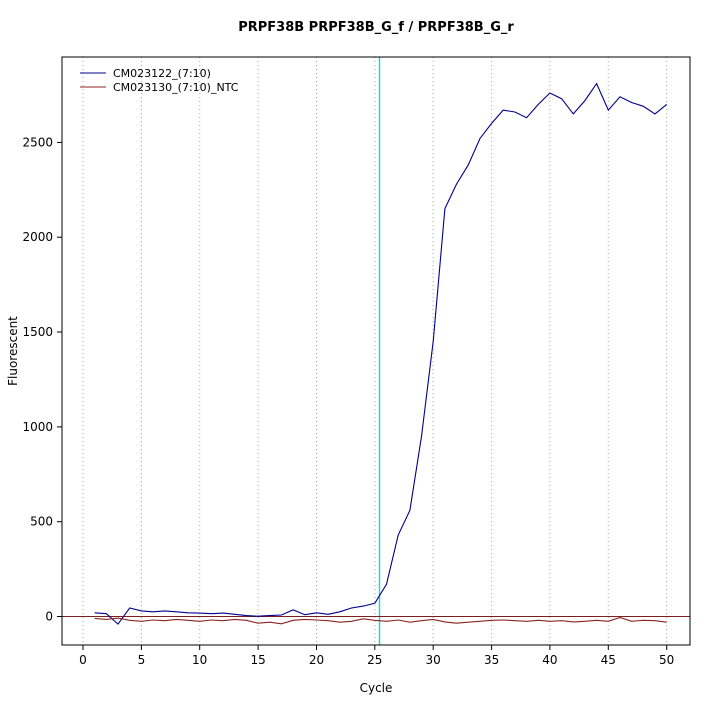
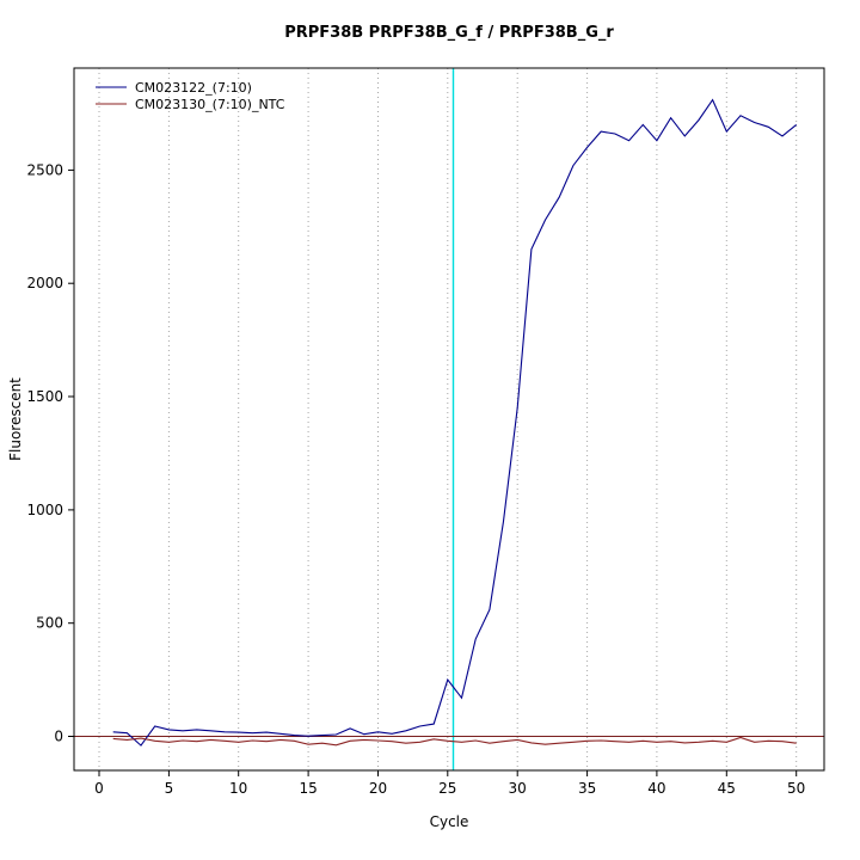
CM023122_(7:10)/25: 70 -> 250
CM023122_(7:10)/40: 2760 -> 2630
